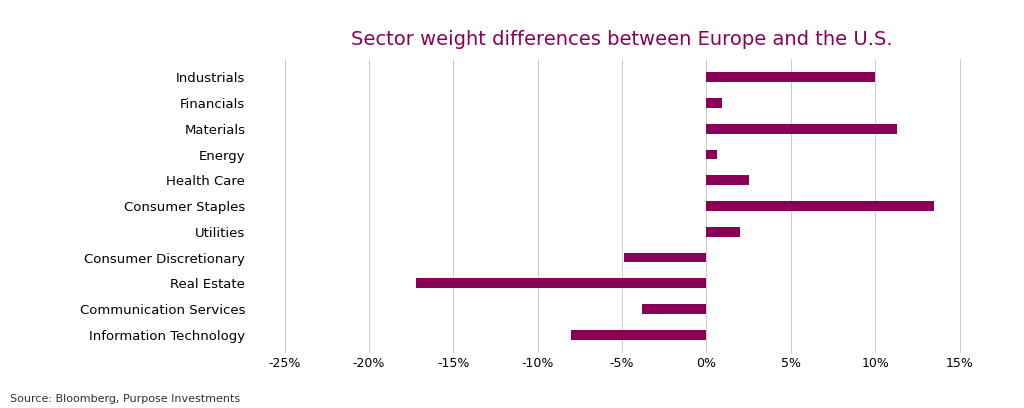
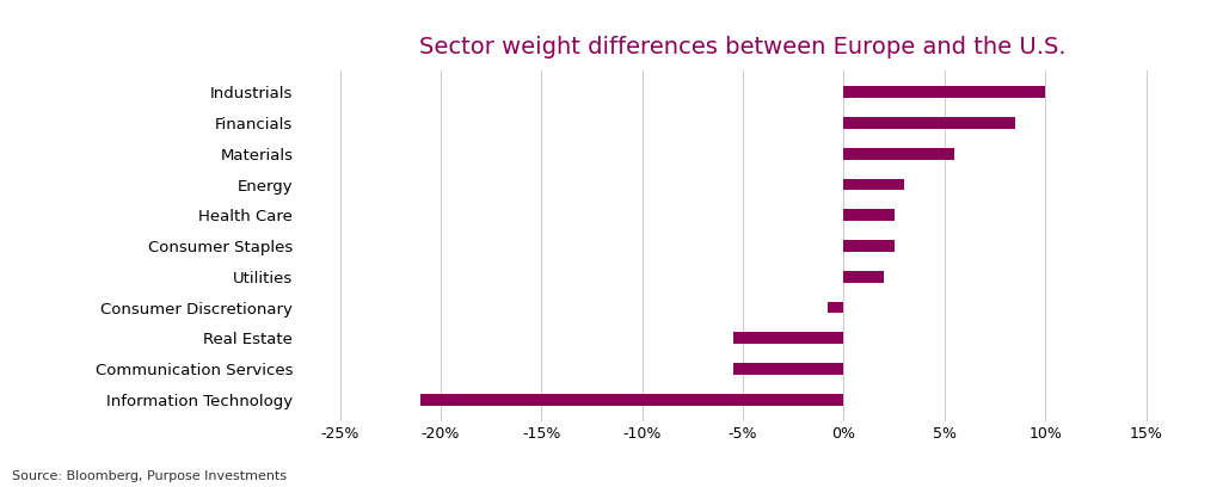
Financials: 0.9% -> 8.5%
Materials: 11.3% -> 5.5%
Energy: 0.6% -> 3.0%
Consumer Staples: 13.5% -> 2.5%
Consumer Discretionary: -4.9% -> -0.8%
Real Estate: -17.2% -> -5.5%
Communication Services: -3.8% -> -5.5%
Information Technology: -8.0% -> -21.0%
